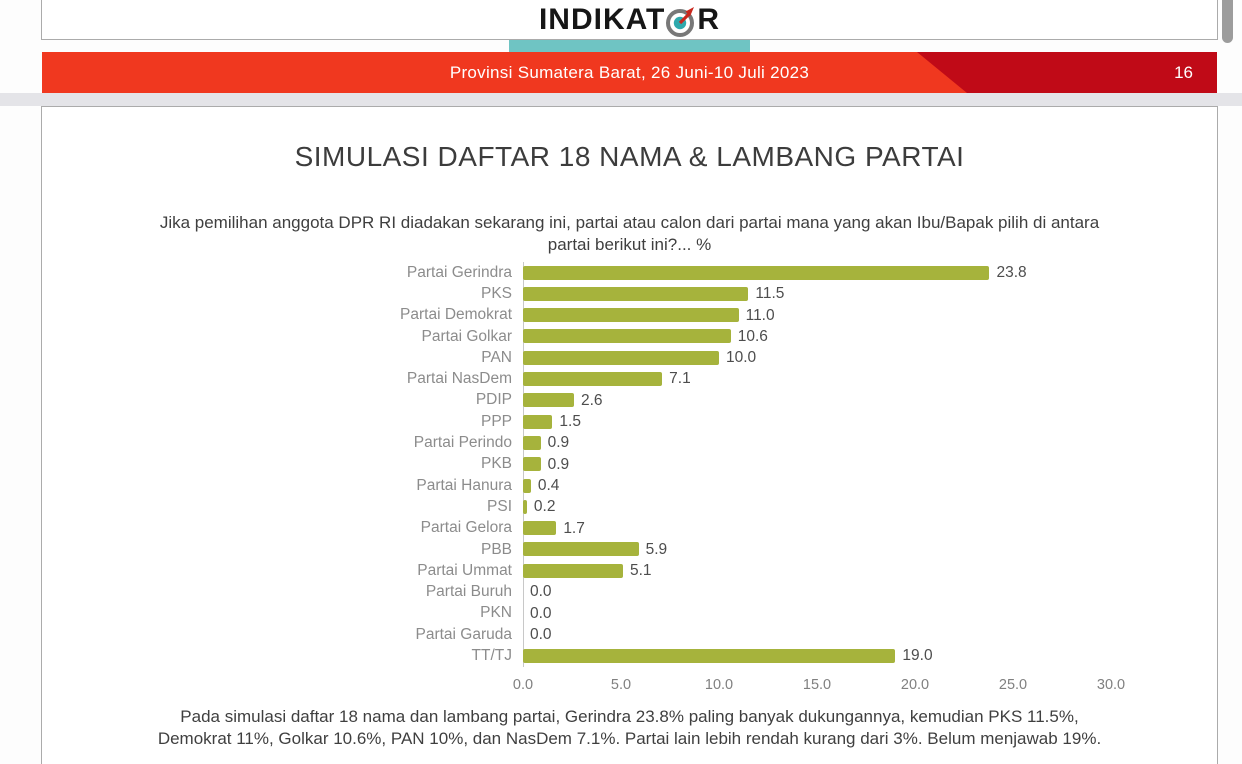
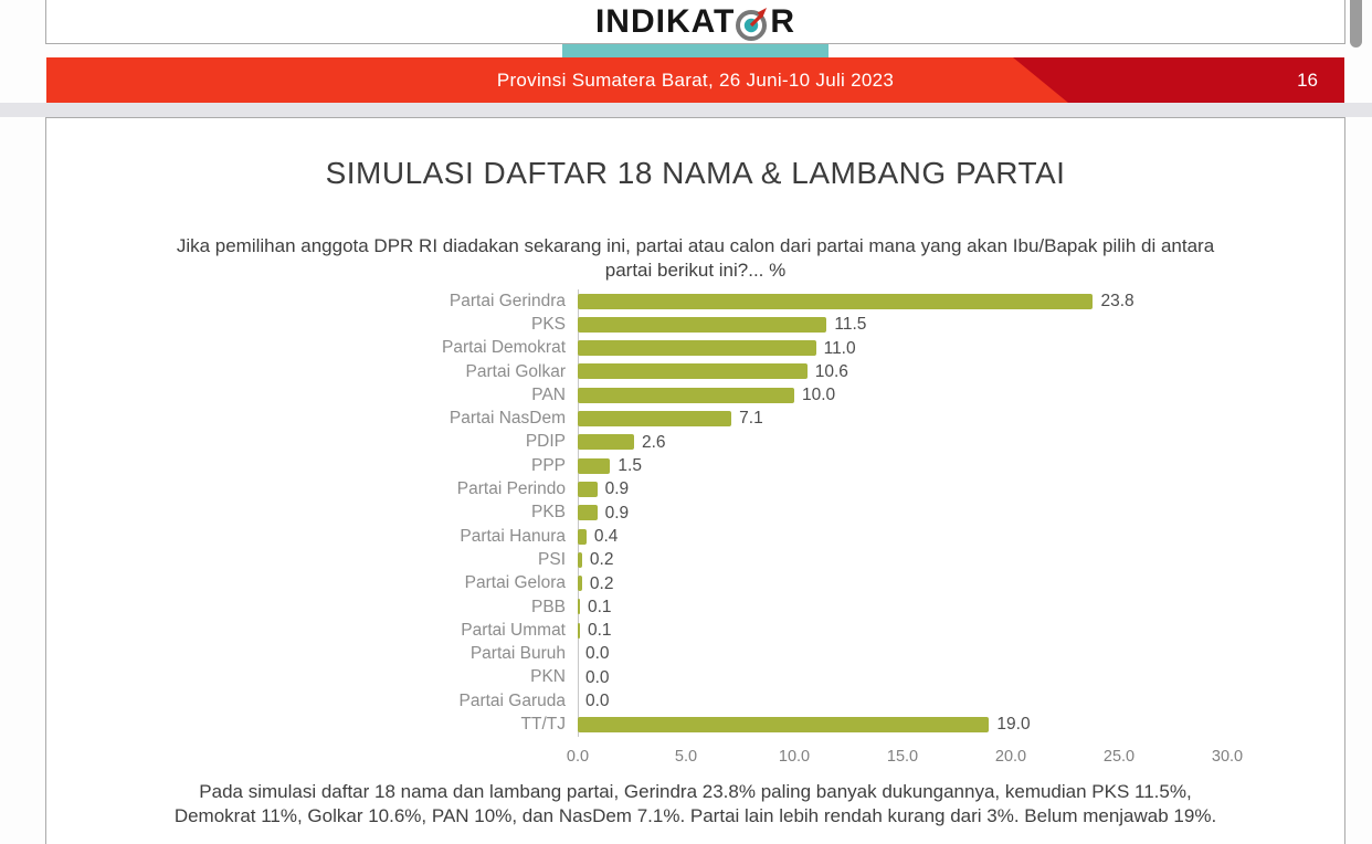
Partai Gelora: 1.7 -> 0.2
PBB: 5.9 -> 0.1
Partai Ummat: 5.1 -> 0.1
